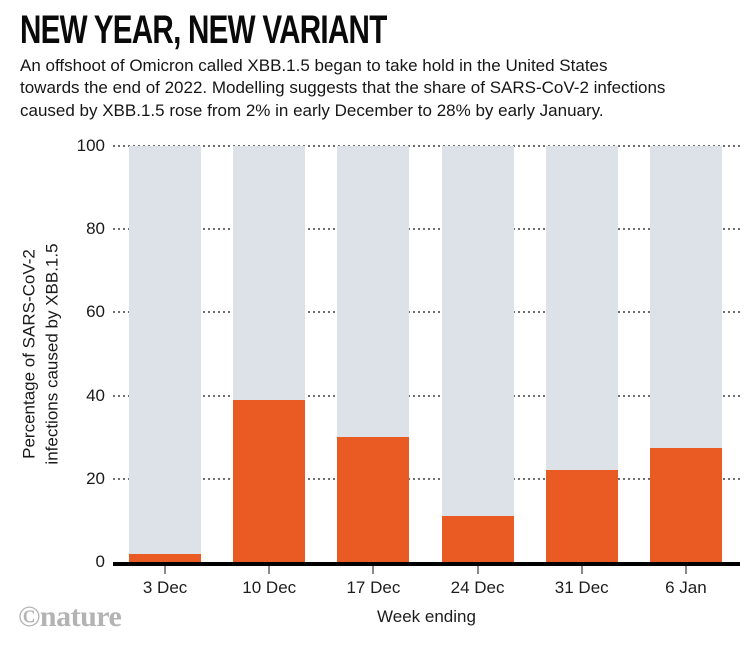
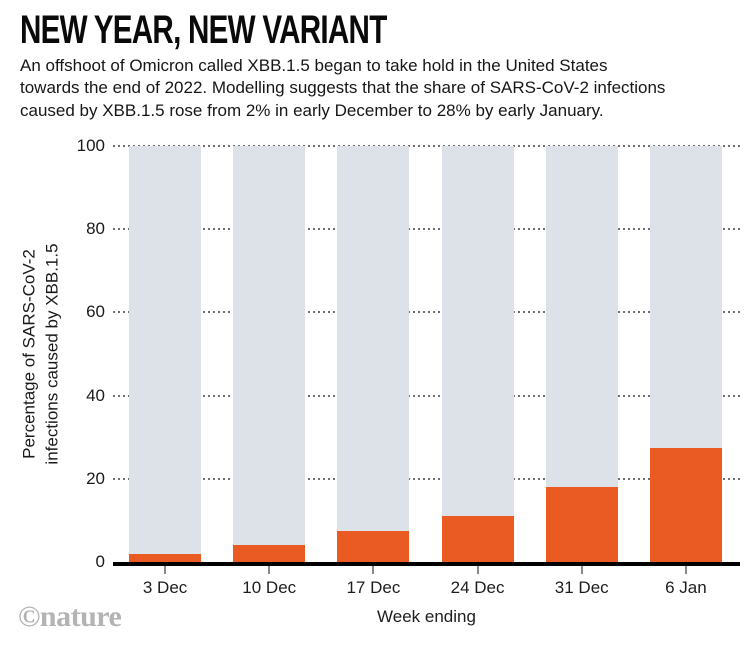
10 Dec: 39 -> 4
17 Dec: 30 -> 8
31 Dec: 22 -> 18
